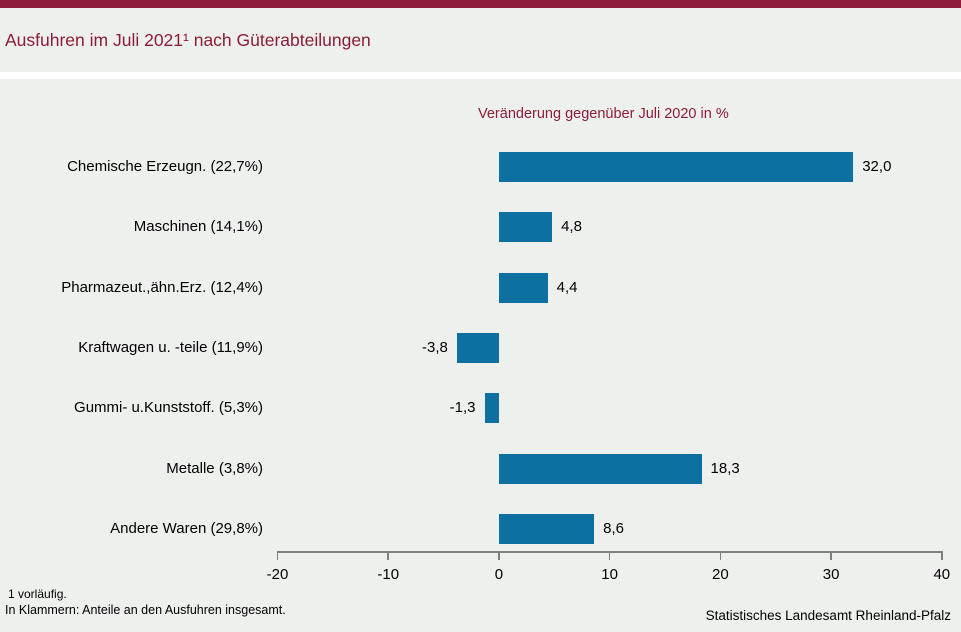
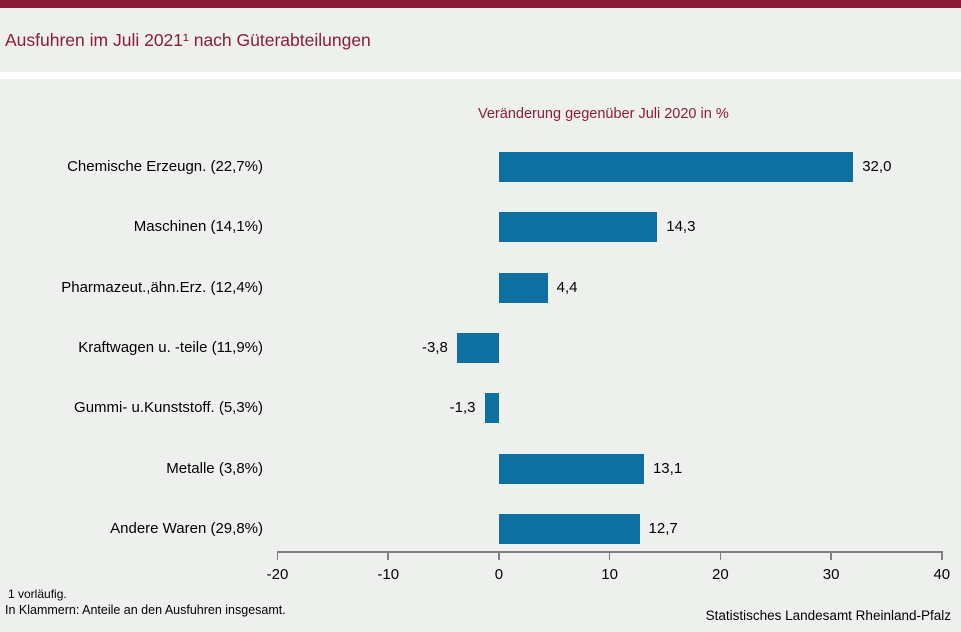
Maschinen (14,1%): 4,8 -> 14,3
Metalle (3,8%): 18,3 -> 13,1
Andere Waren (29,8%): 8,6 -> 12,7
